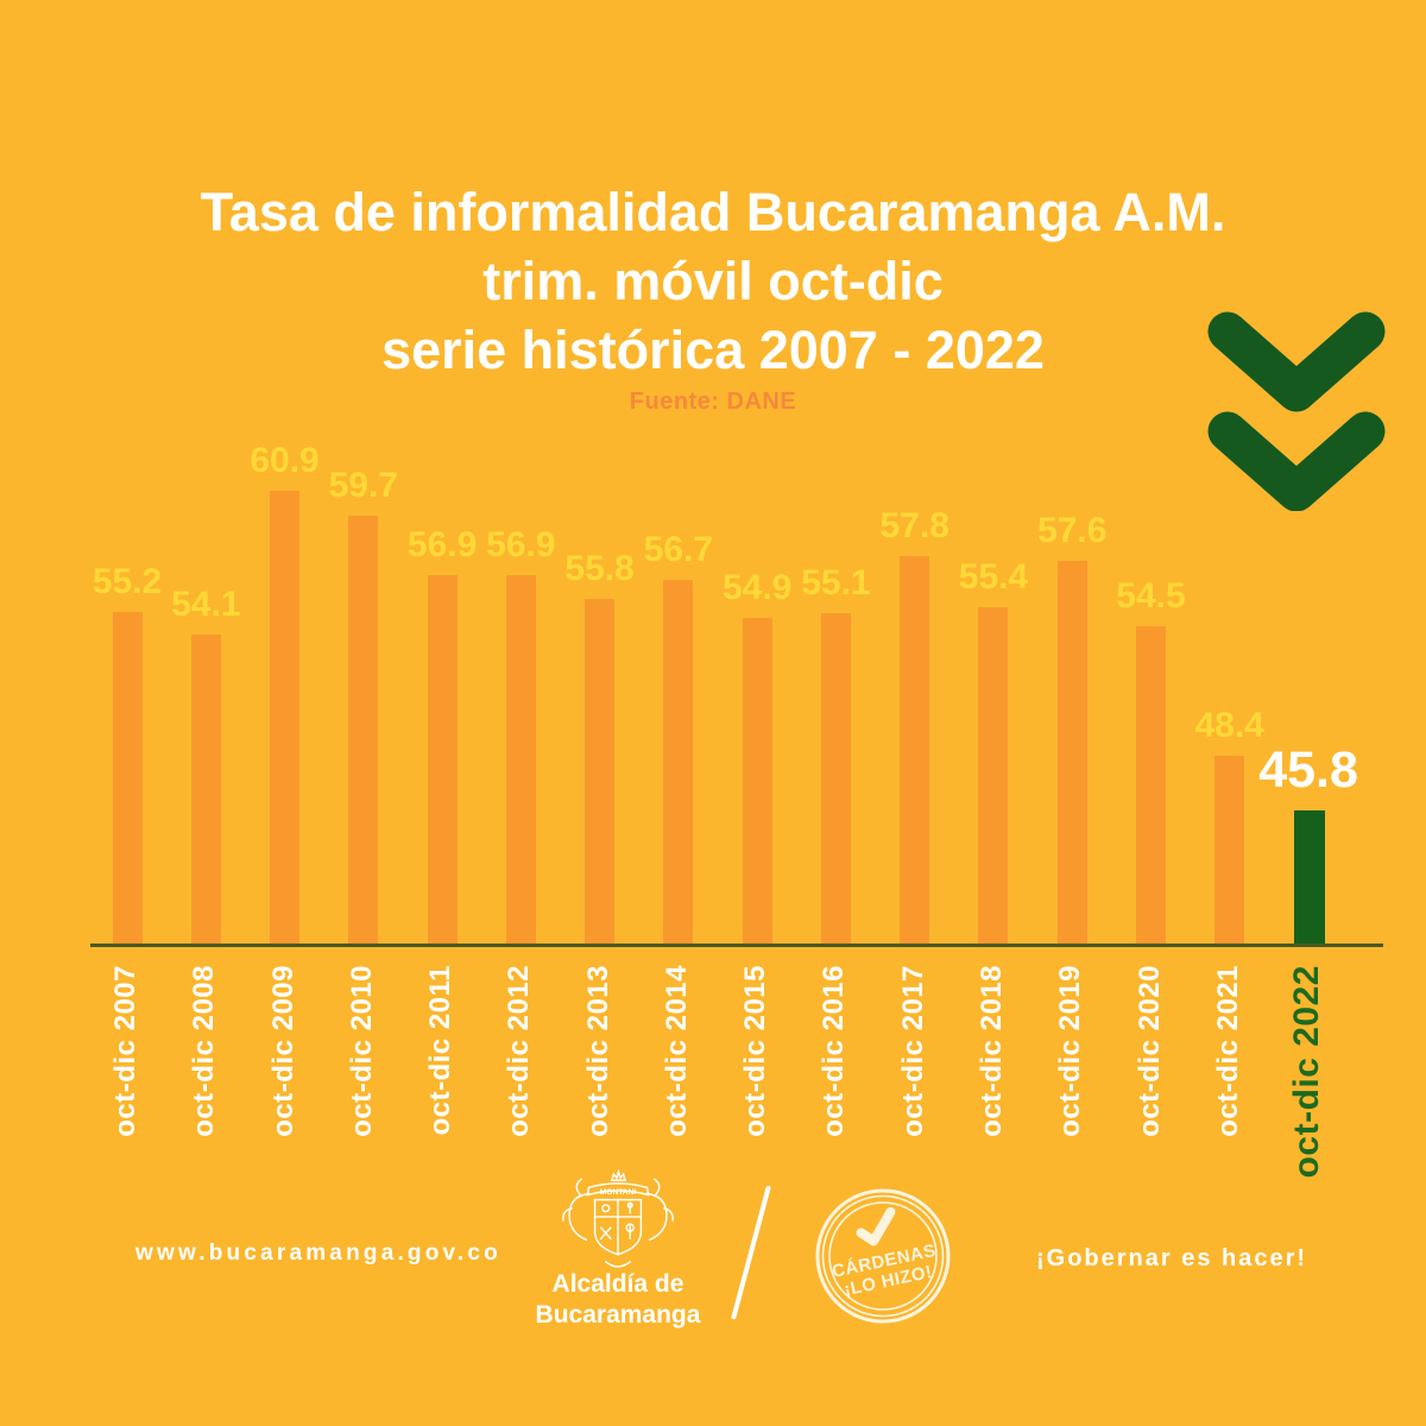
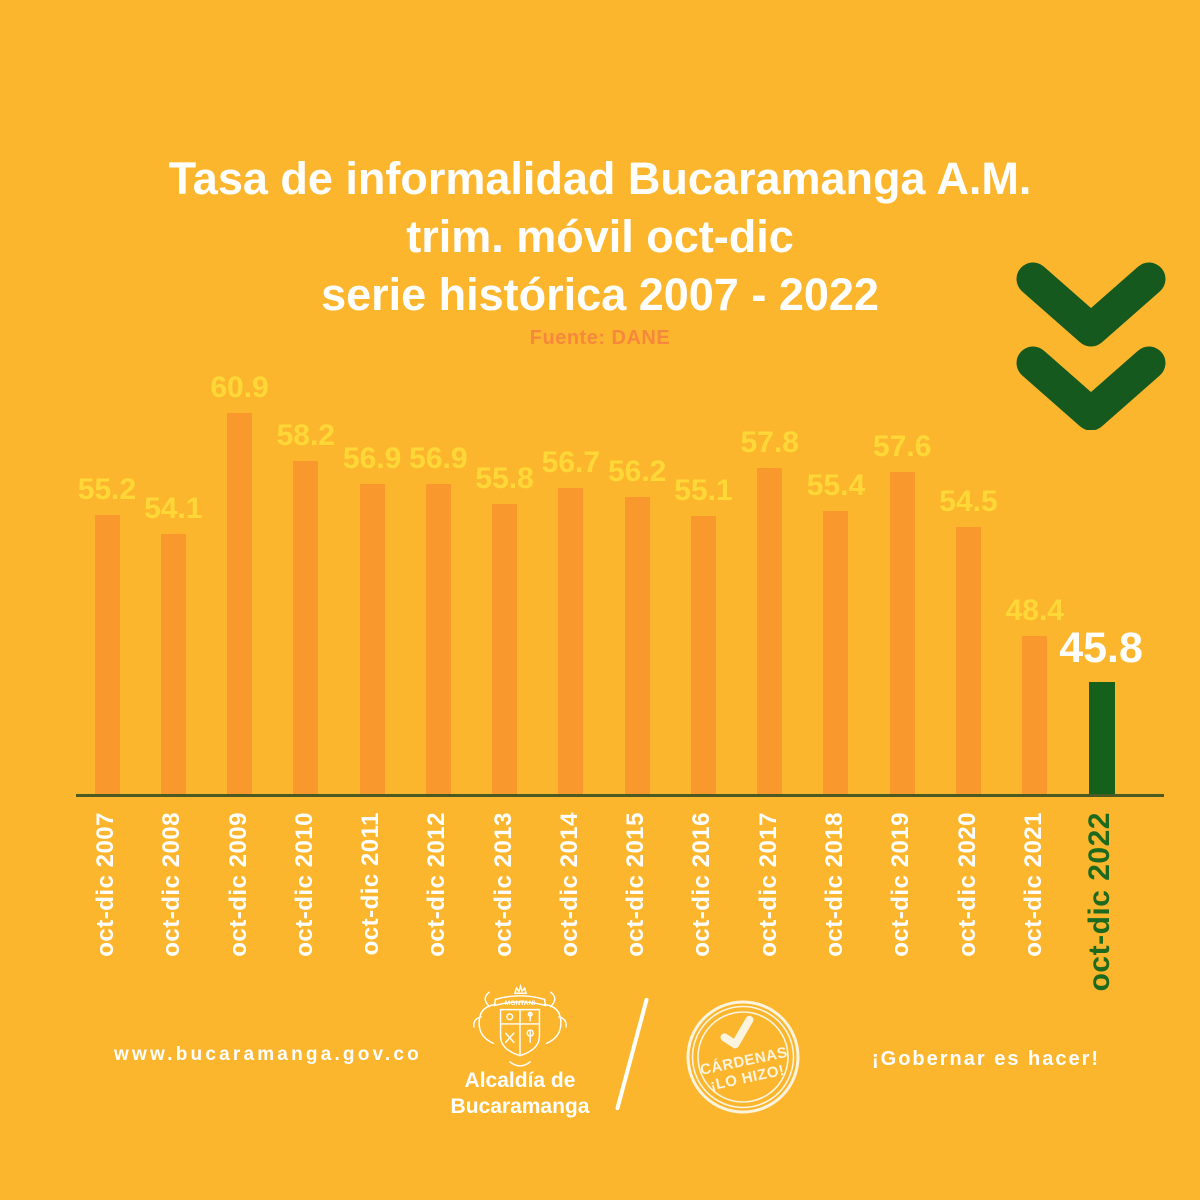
oct-dic 2010: 59.7 -> 58.2
oct-dic 2015: 54.9 -> 56.2
